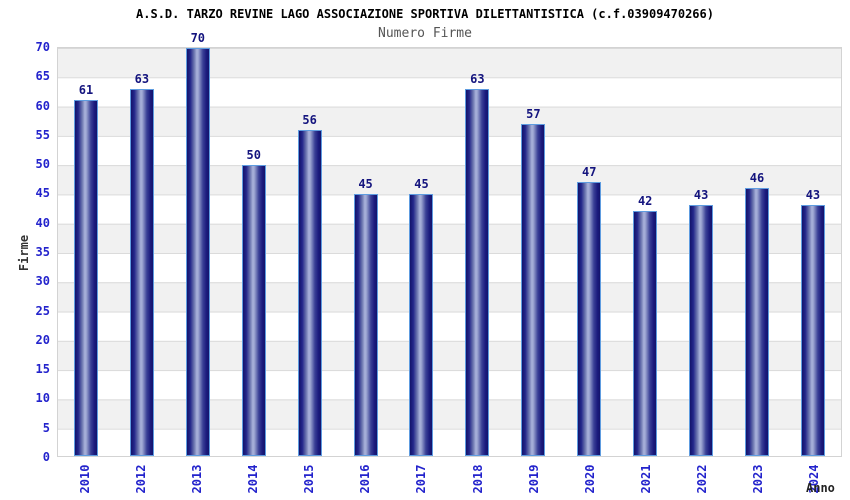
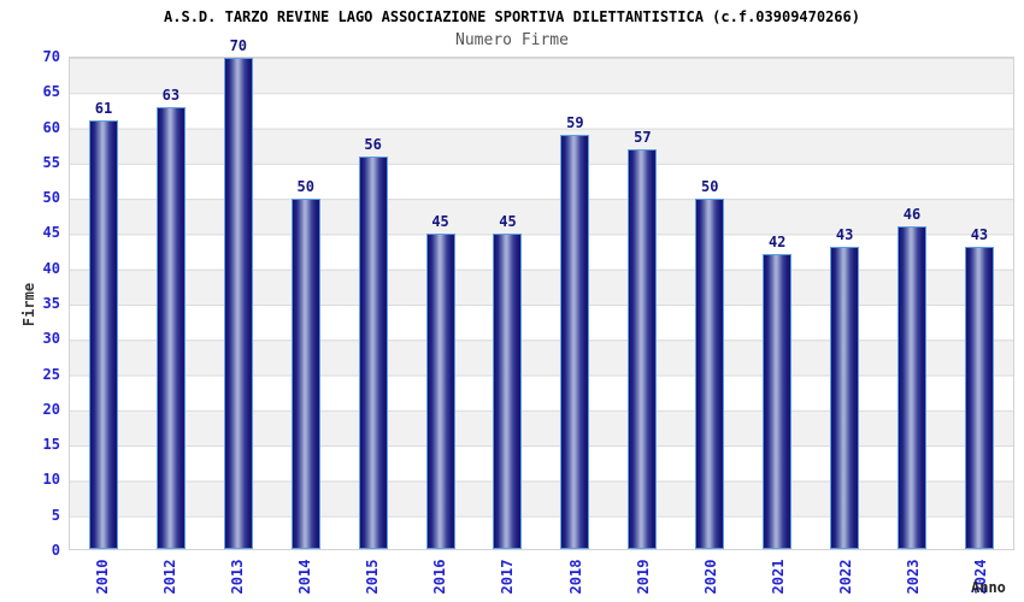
2018: 63 -> 59
2020: 47 -> 50
